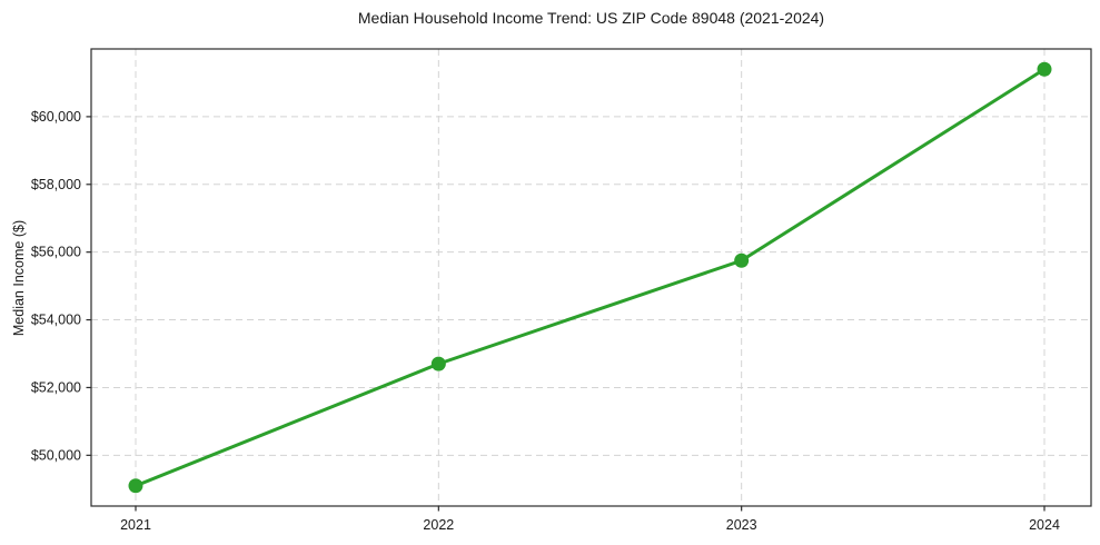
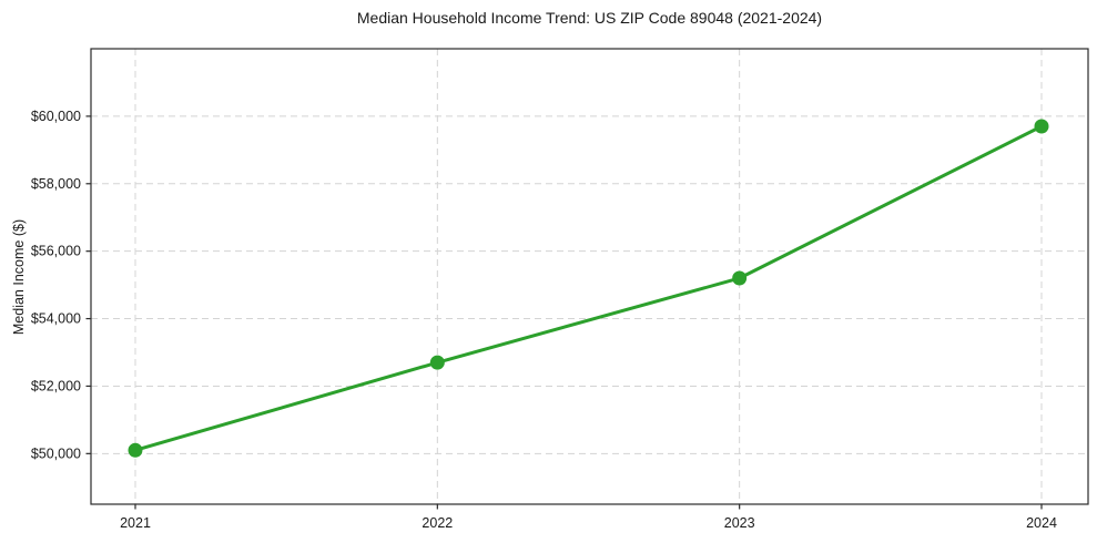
2021: $49100 -> $50100
2023: $55800 -> $55200
2024: $61400 -> $59700
